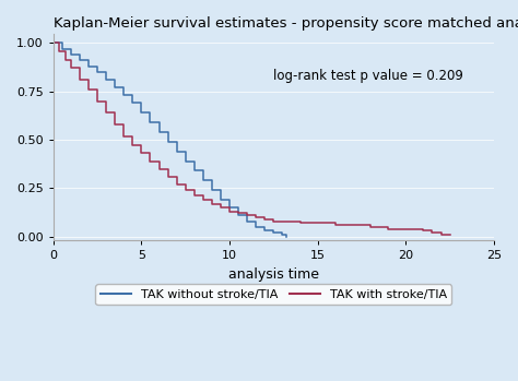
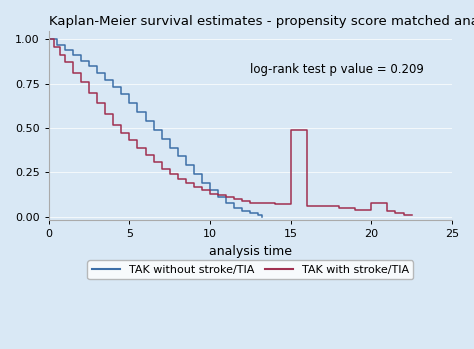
TAK with stroke/TIA/15: 0.07 -> 0.49
TAK with stroke/TIA/20: 0.04 -> 0.08
